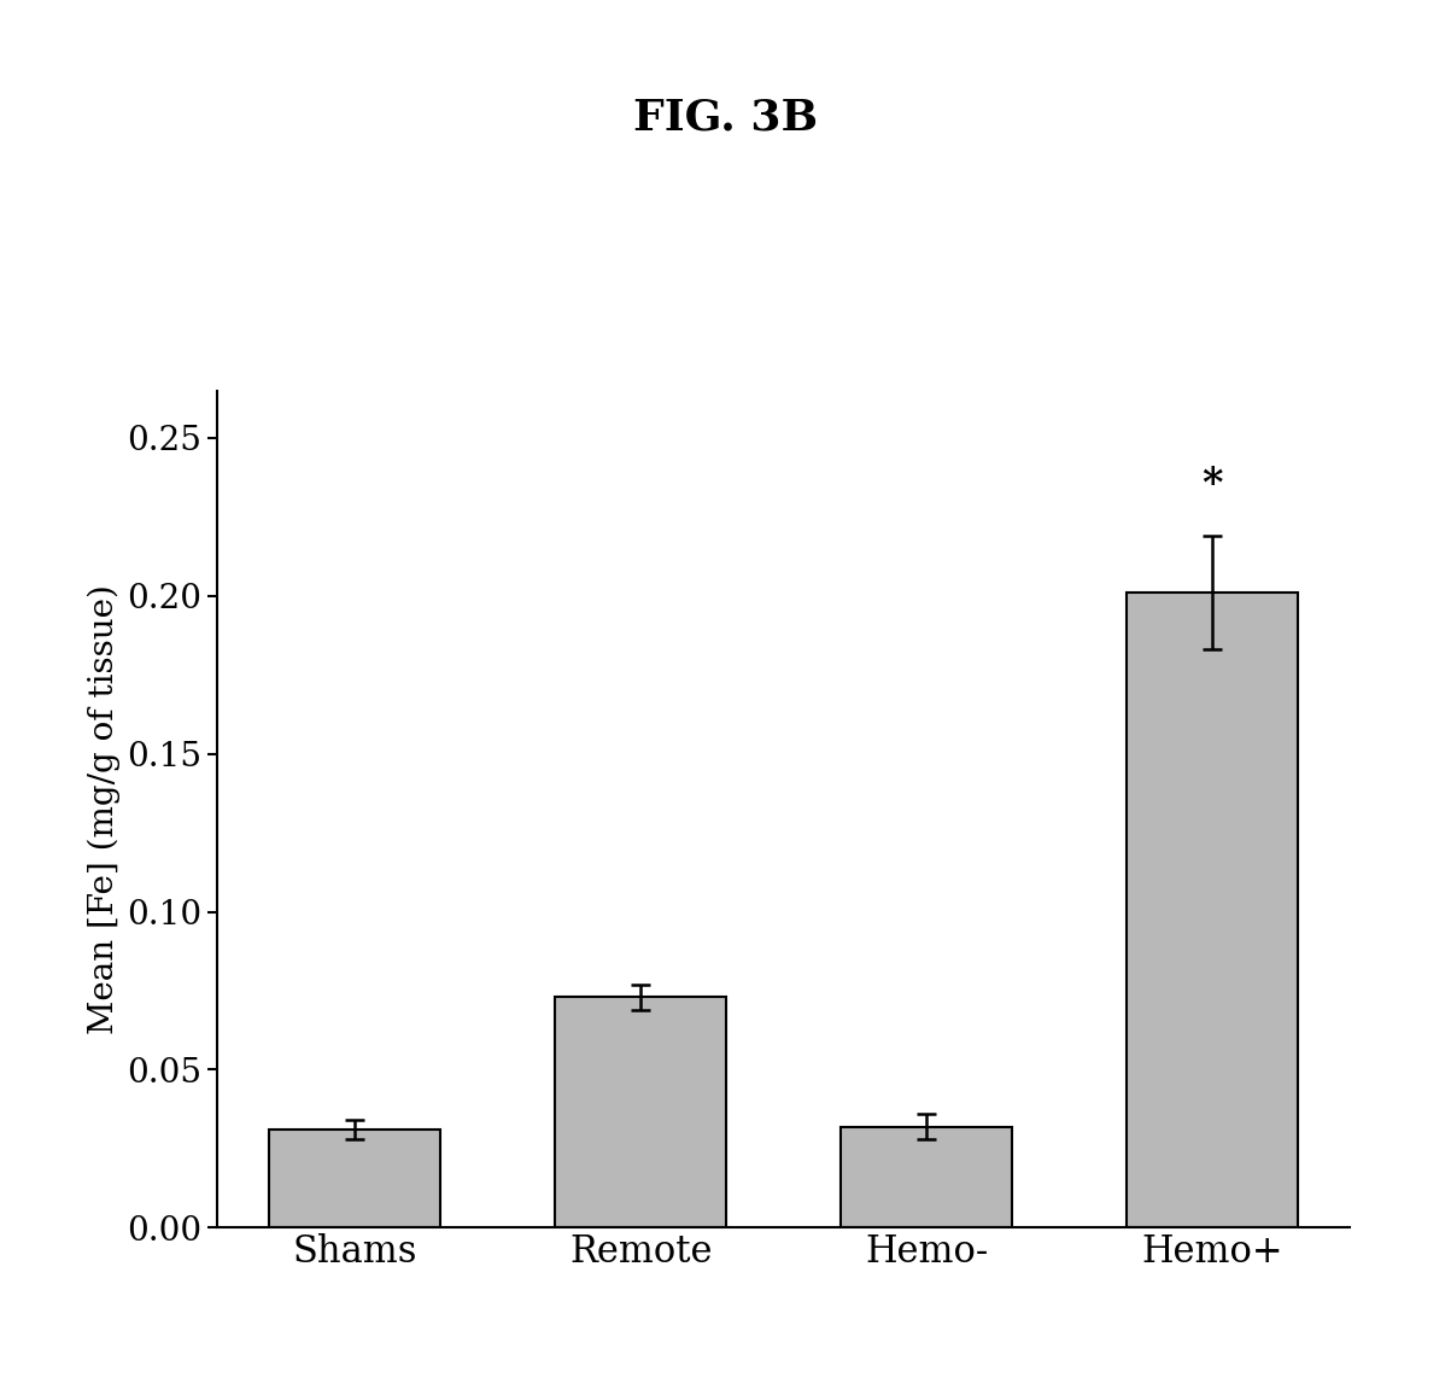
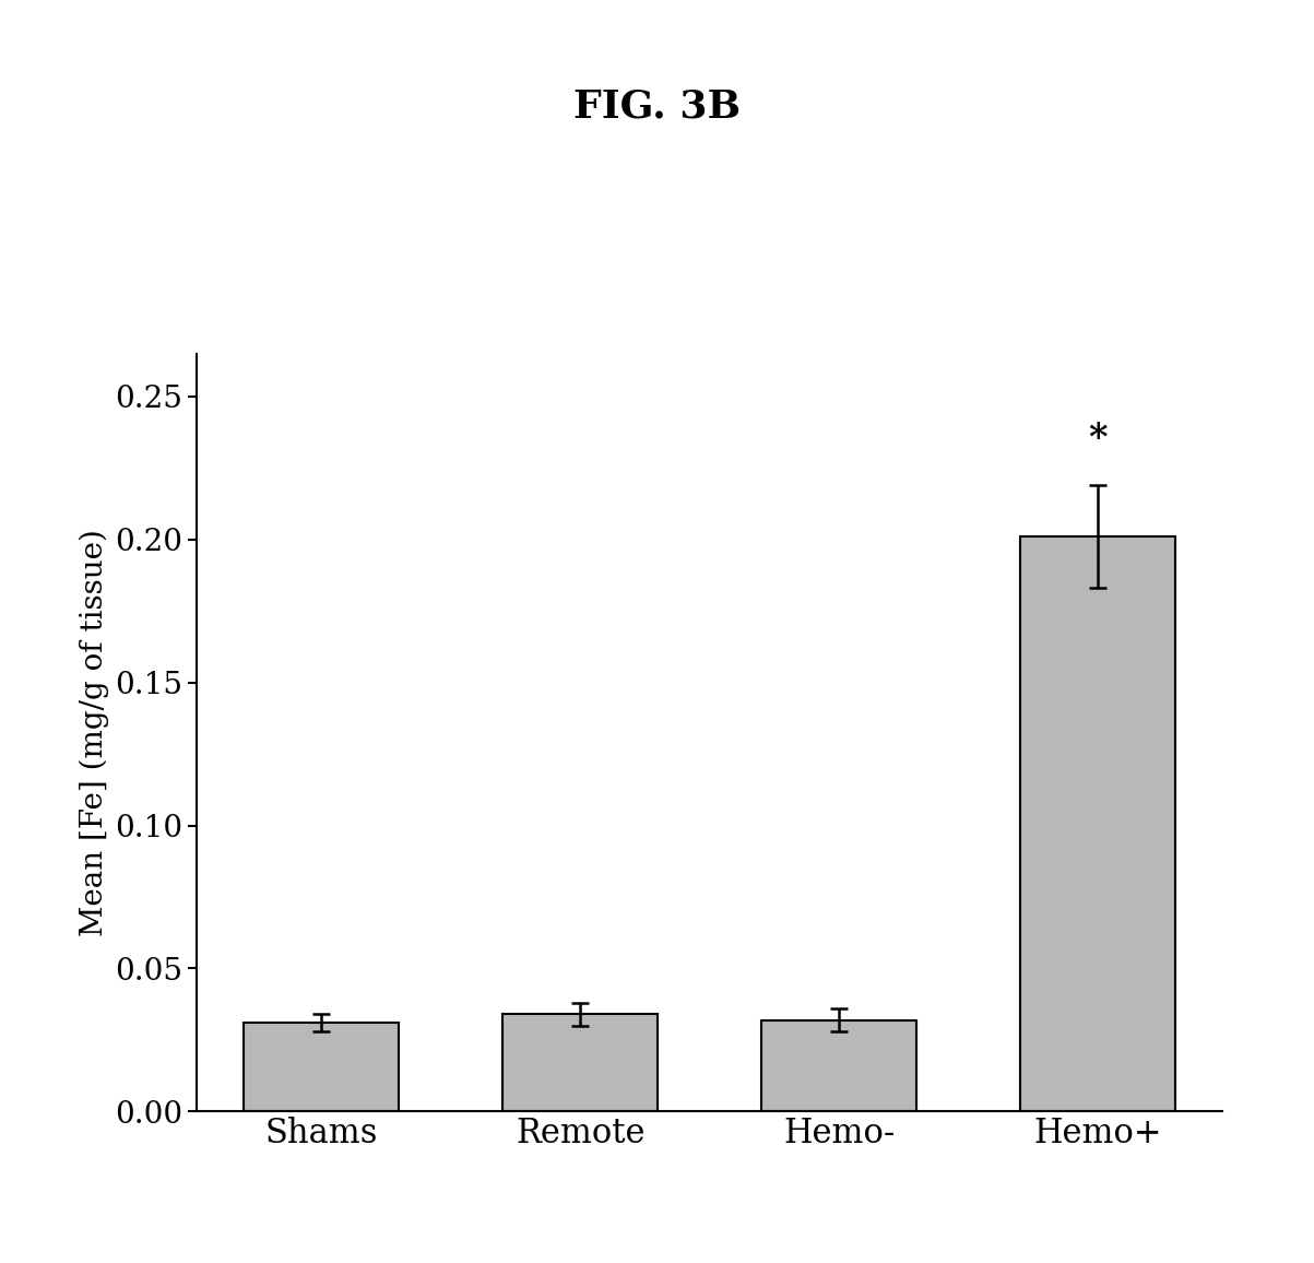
Remote: 0.073 -> 0.034
